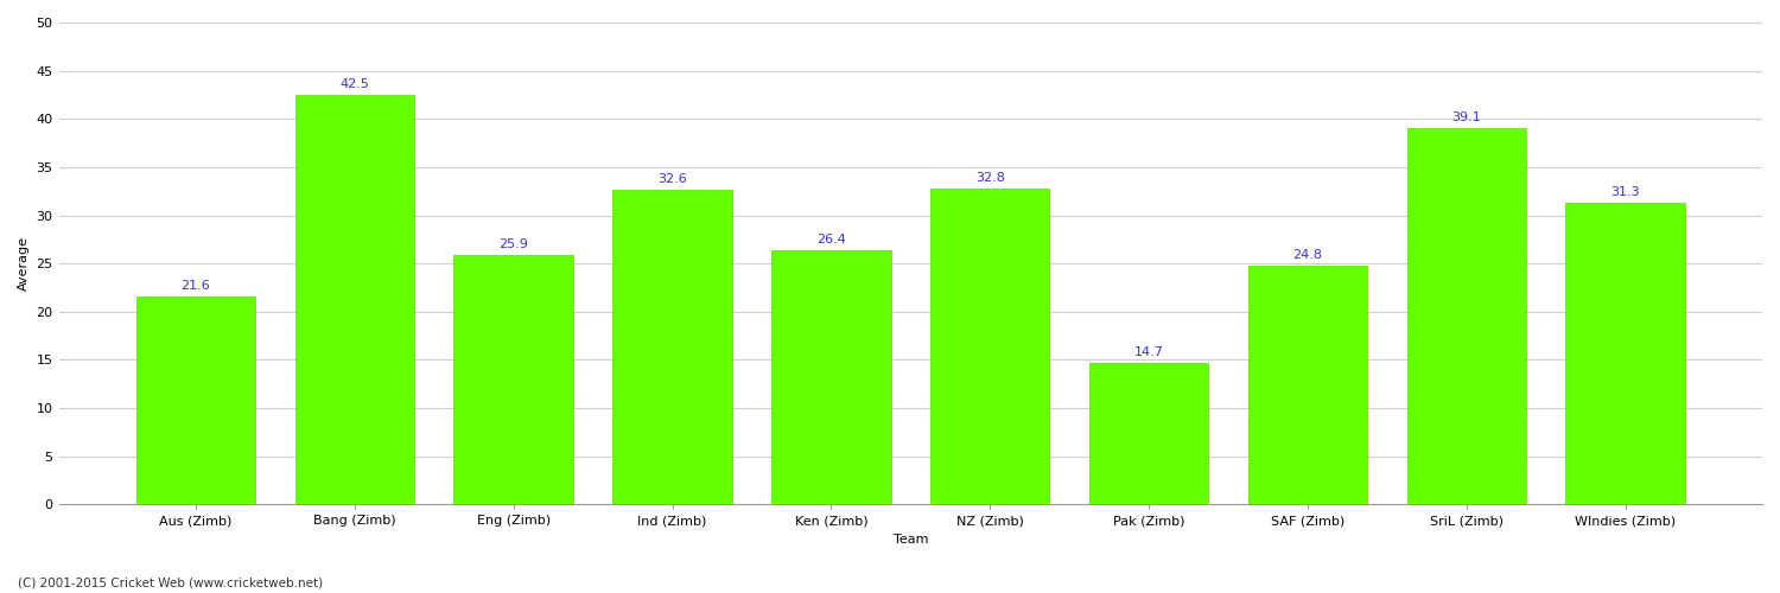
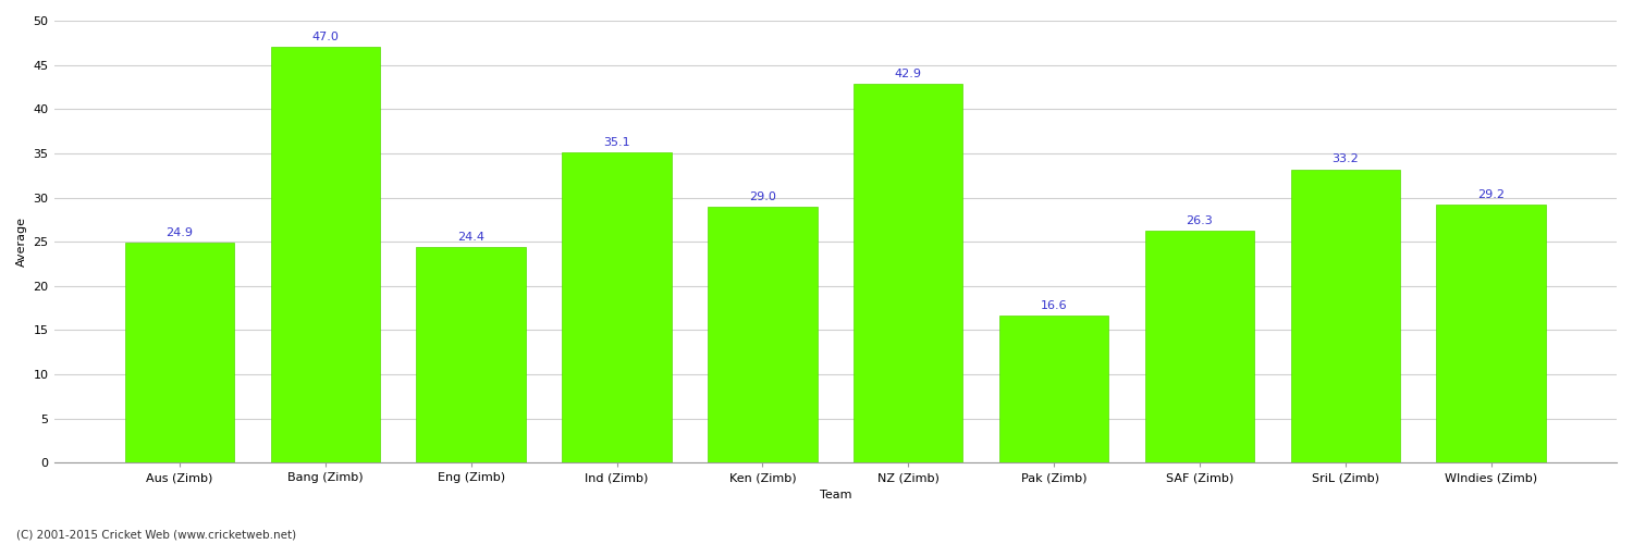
Aus (Zimb): 21.6 -> 24.9
Bang (Zimb): 42.5 -> 47.0
Eng (Zimb): 25.9 -> 24.4
Ind (Zimb): 32.6 -> 35.1
Ken (Zimb): 26.4 -> 29.0
NZ (Zimb): 32.8 -> 42.9
Pak (Zimb): 14.7 -> 16.6
SAF (Zimb): 24.8 -> 26.3
SriL (Zimb): 39.1 -> 33.2
WIndies (Zimb): 31.3 -> 29.2
